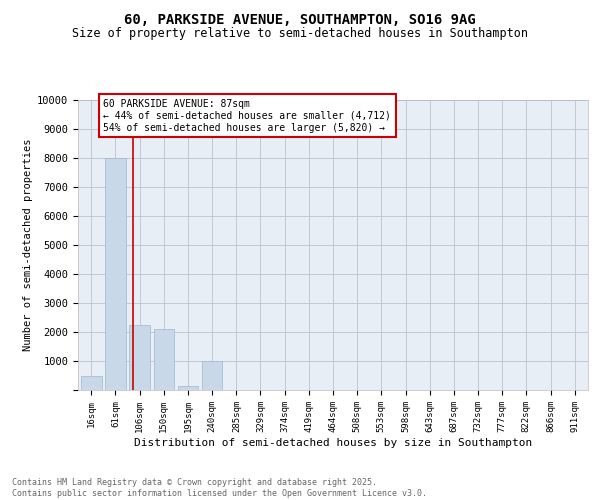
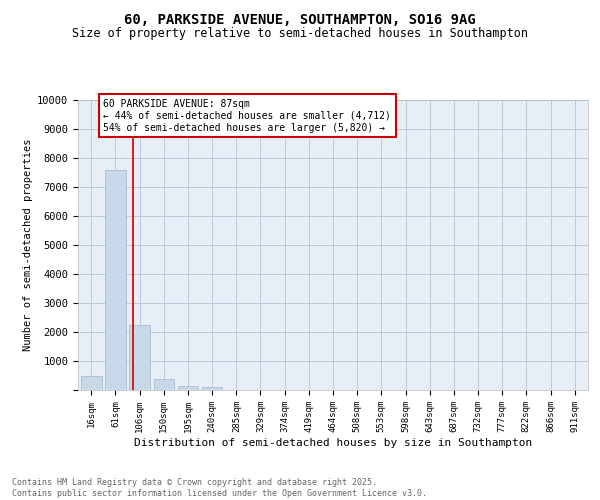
61sqm: 8000 -> 7600
150sqm: 2100 -> 370
240sqm: 1000 -> 120
